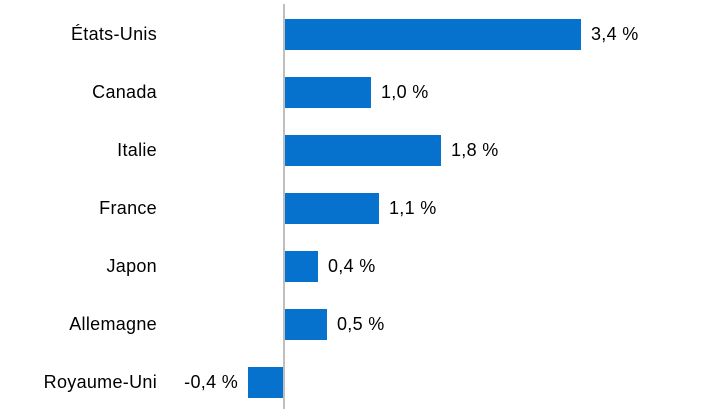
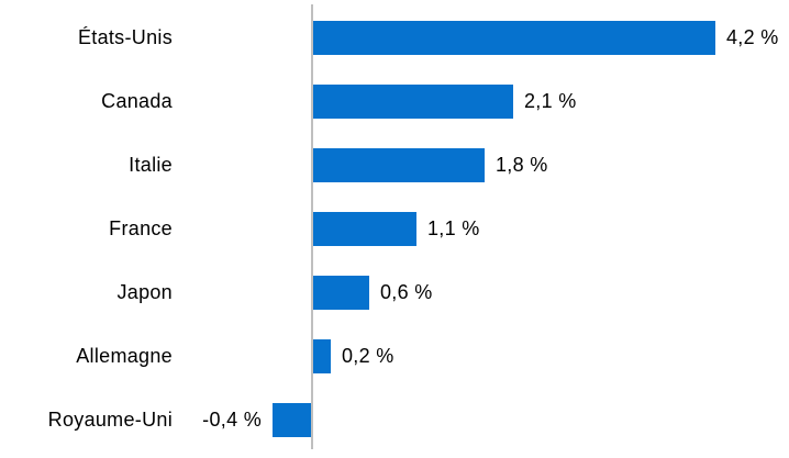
États-Unis: 3,4 -> 4,2
Canada: 1,0 -> 2,1
Japon: 0,4 -> 0,6
Allemagne: 0,5 -> 0,2
